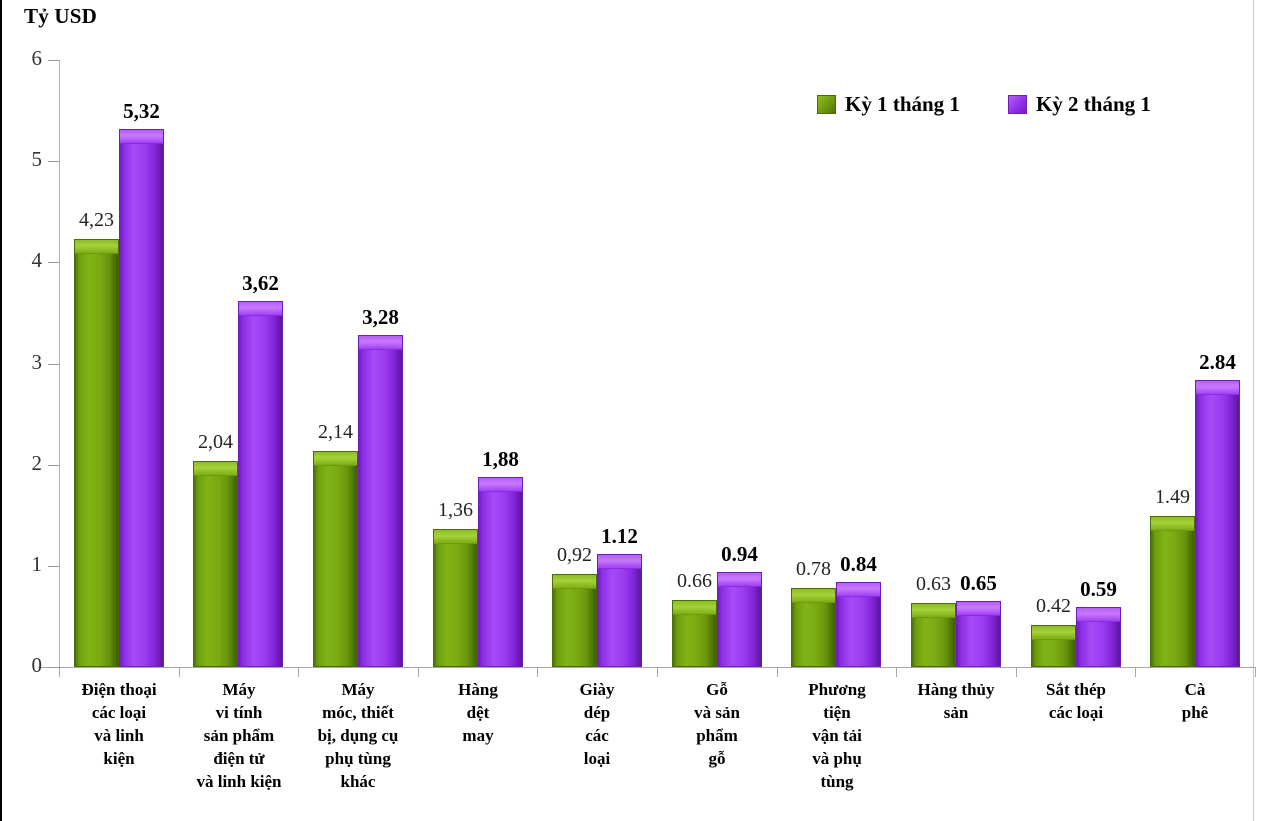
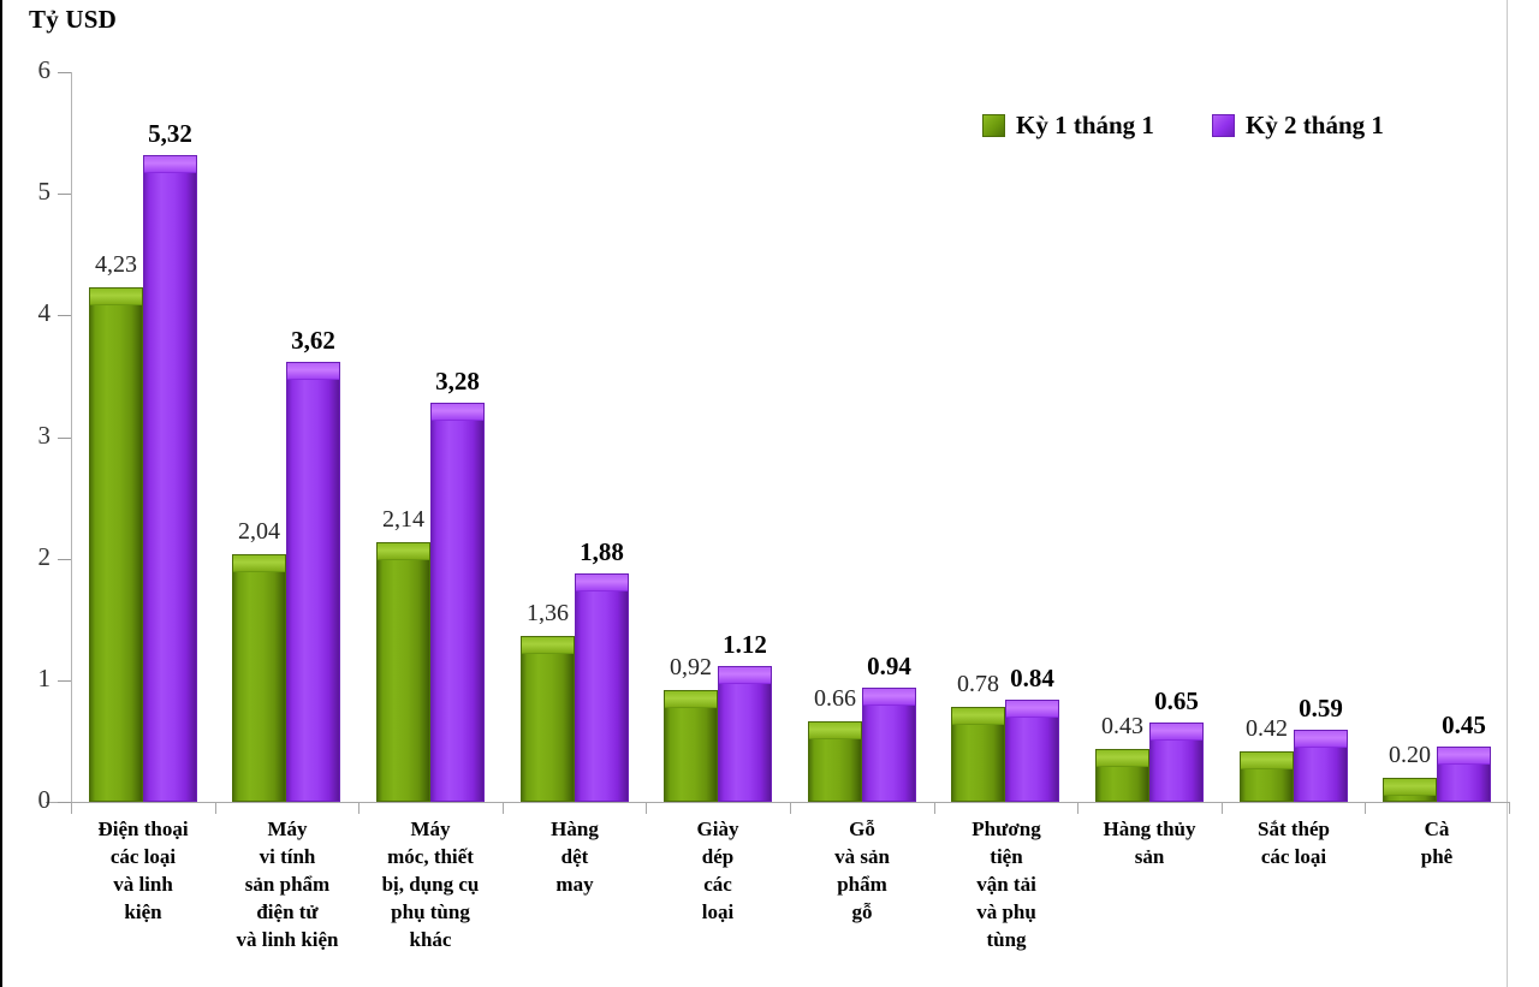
Kỳ 1 tháng 1/Hàng thủy sản: 0.63 -> 0.43
Kỳ 1 tháng 1/Cà phê: 1.49 -> 0.20
Kỳ 2 tháng 1/Cà phê: 2.84 -> 0.45
